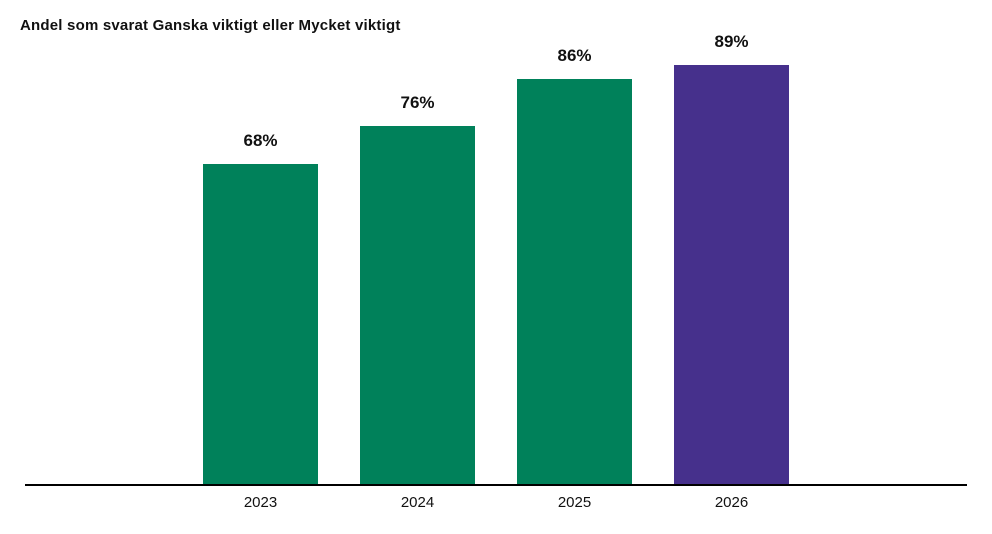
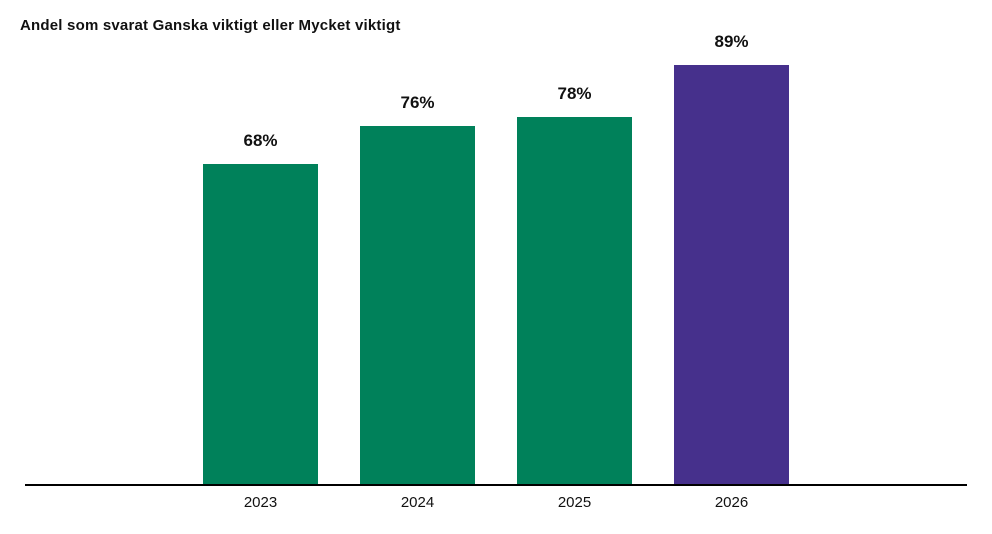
2025: 86% -> 78%
